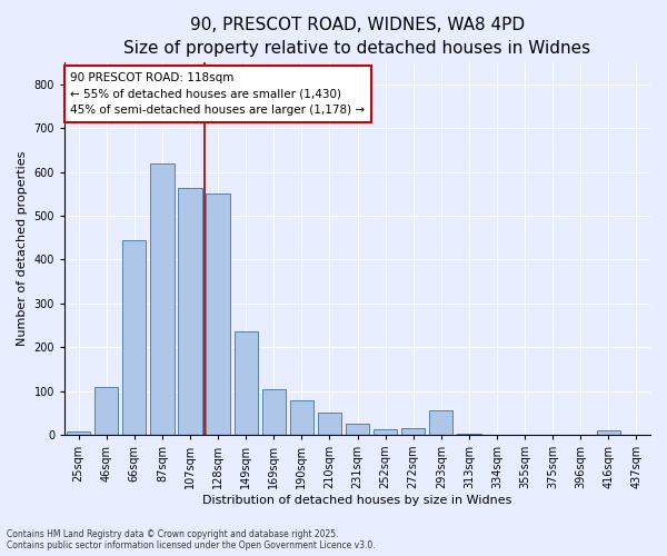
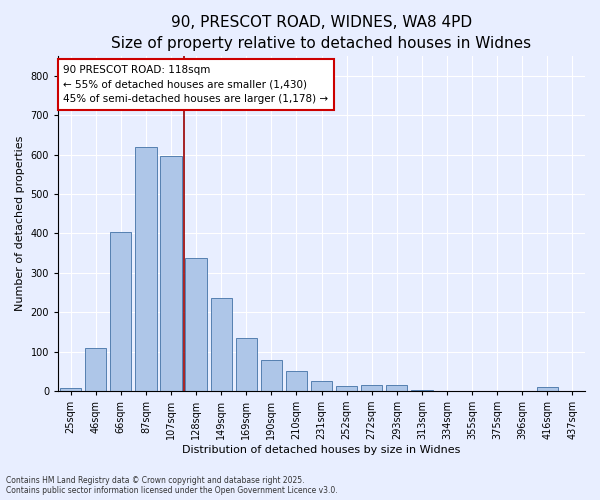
66sqm: 445 -> 403
107sqm: 565 -> 597
128sqm: 550 -> 337
169sqm: 105 -> 135
293sqm: 55 -> 15
